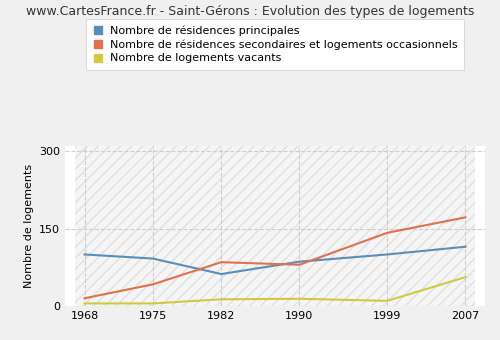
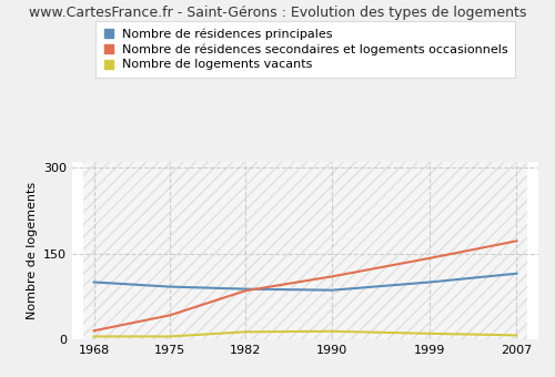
Nombre de résidences principales/1982: 62 -> 88
Nombre de résidences secondaires et logements occasionnels/1990: 80 -> 110
Nombre de logements vacants/2007: 56 -> 7
